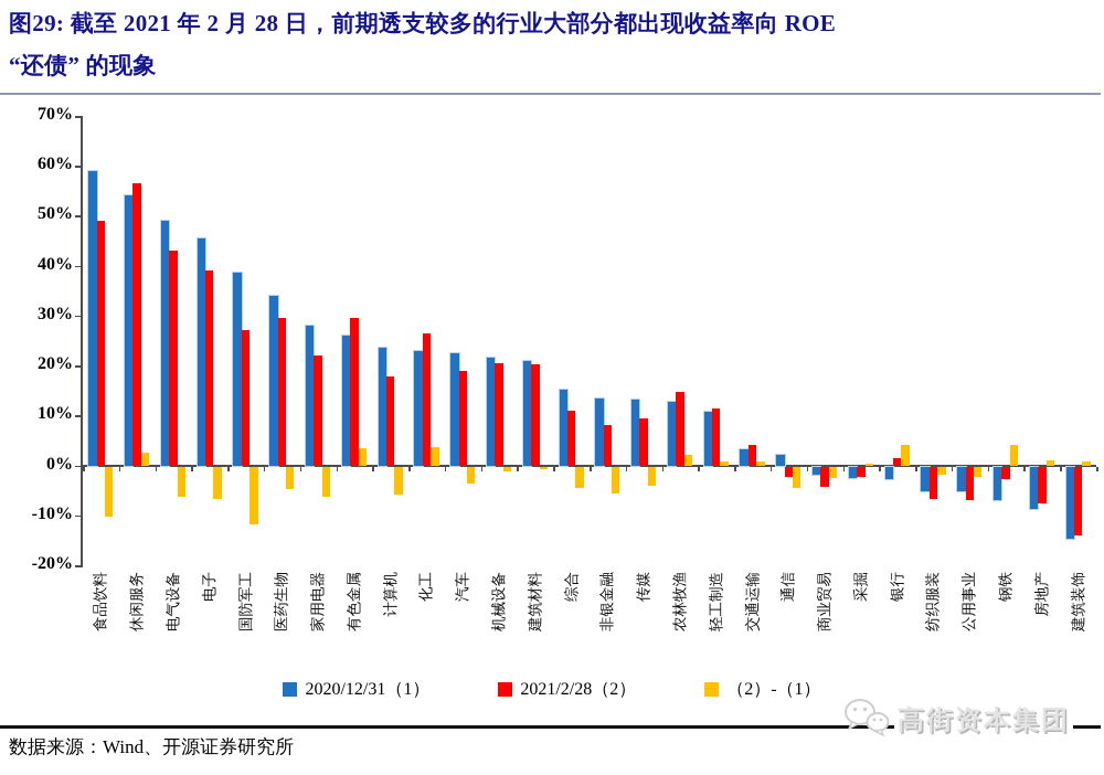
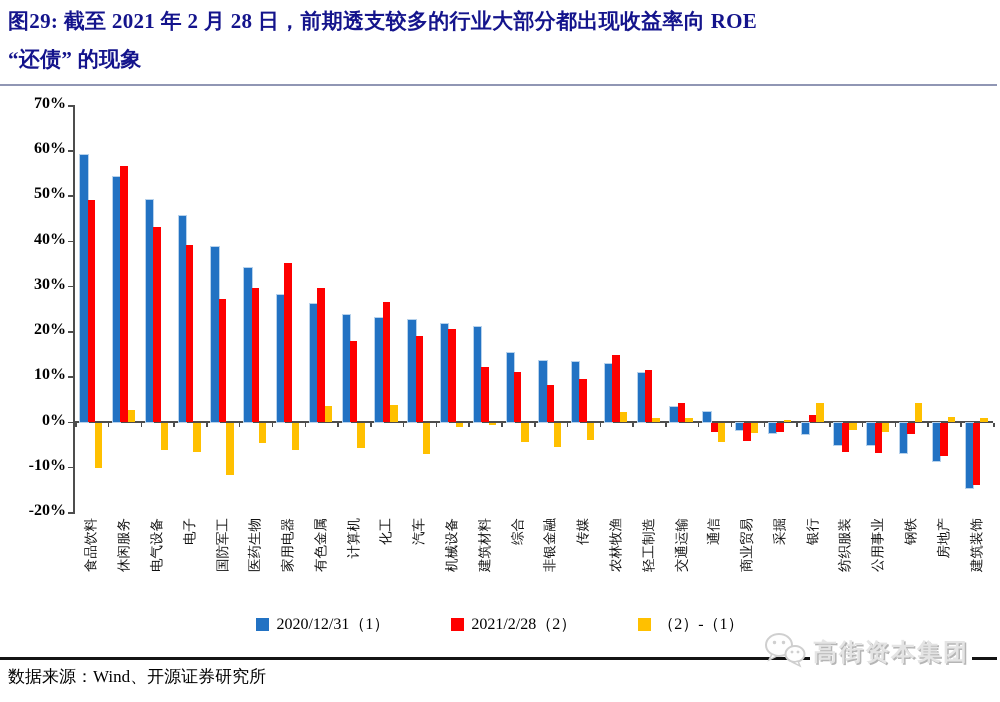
2021/2/28（2）/家用电器: 22% -> 35%
（2）-（1）/汽车: -4% -> -7%
2021/2/28（2）/建筑材料: 20% -> 12%
